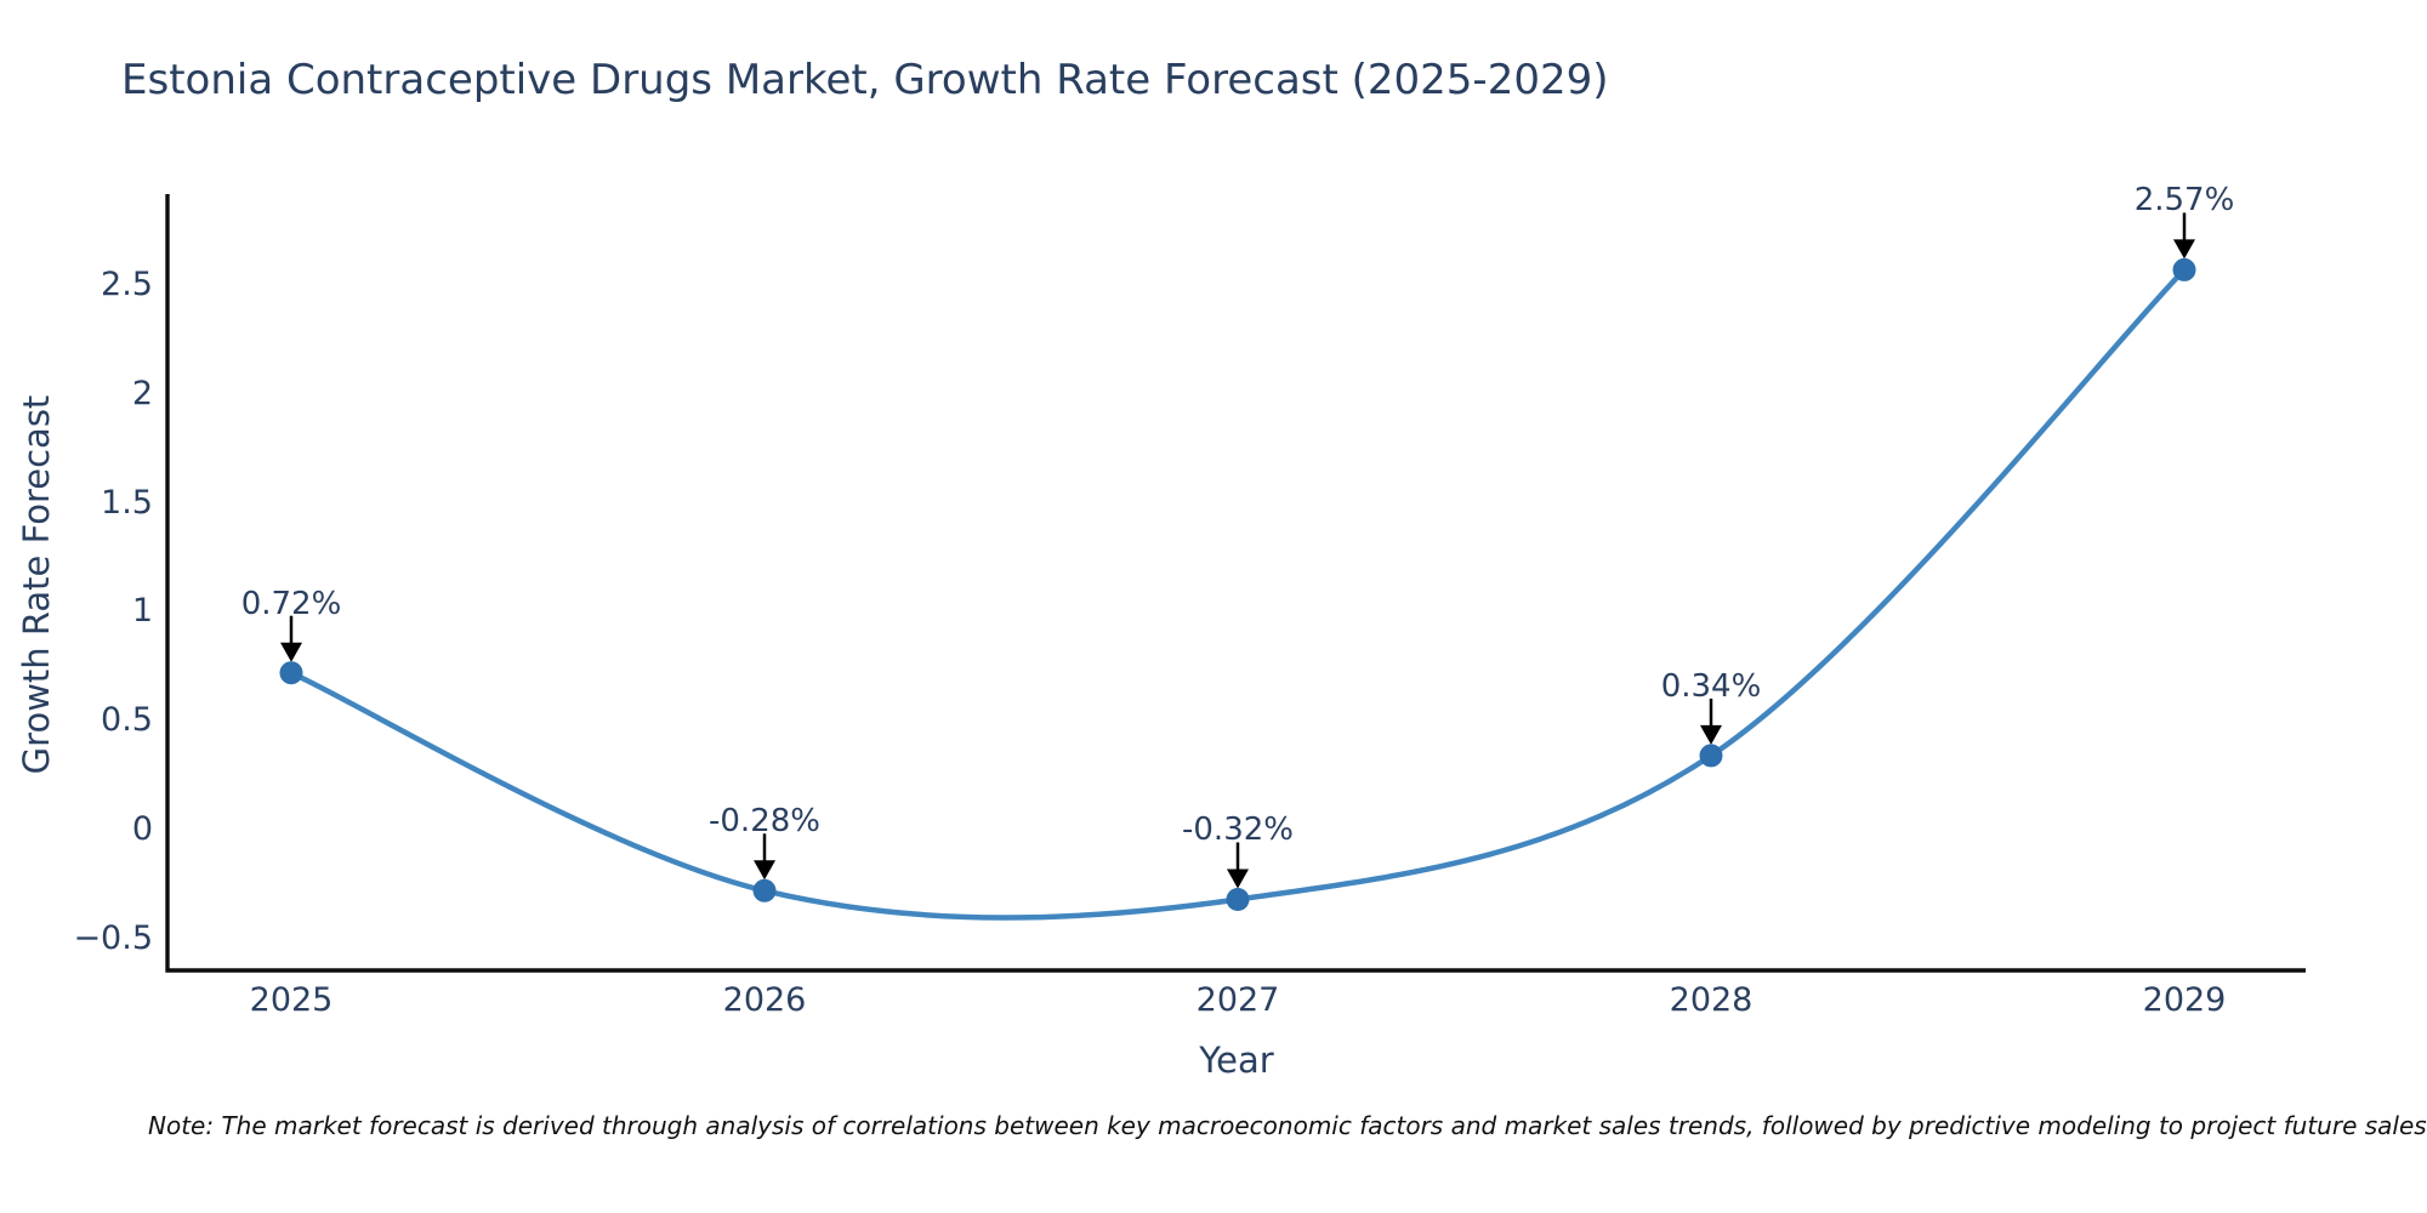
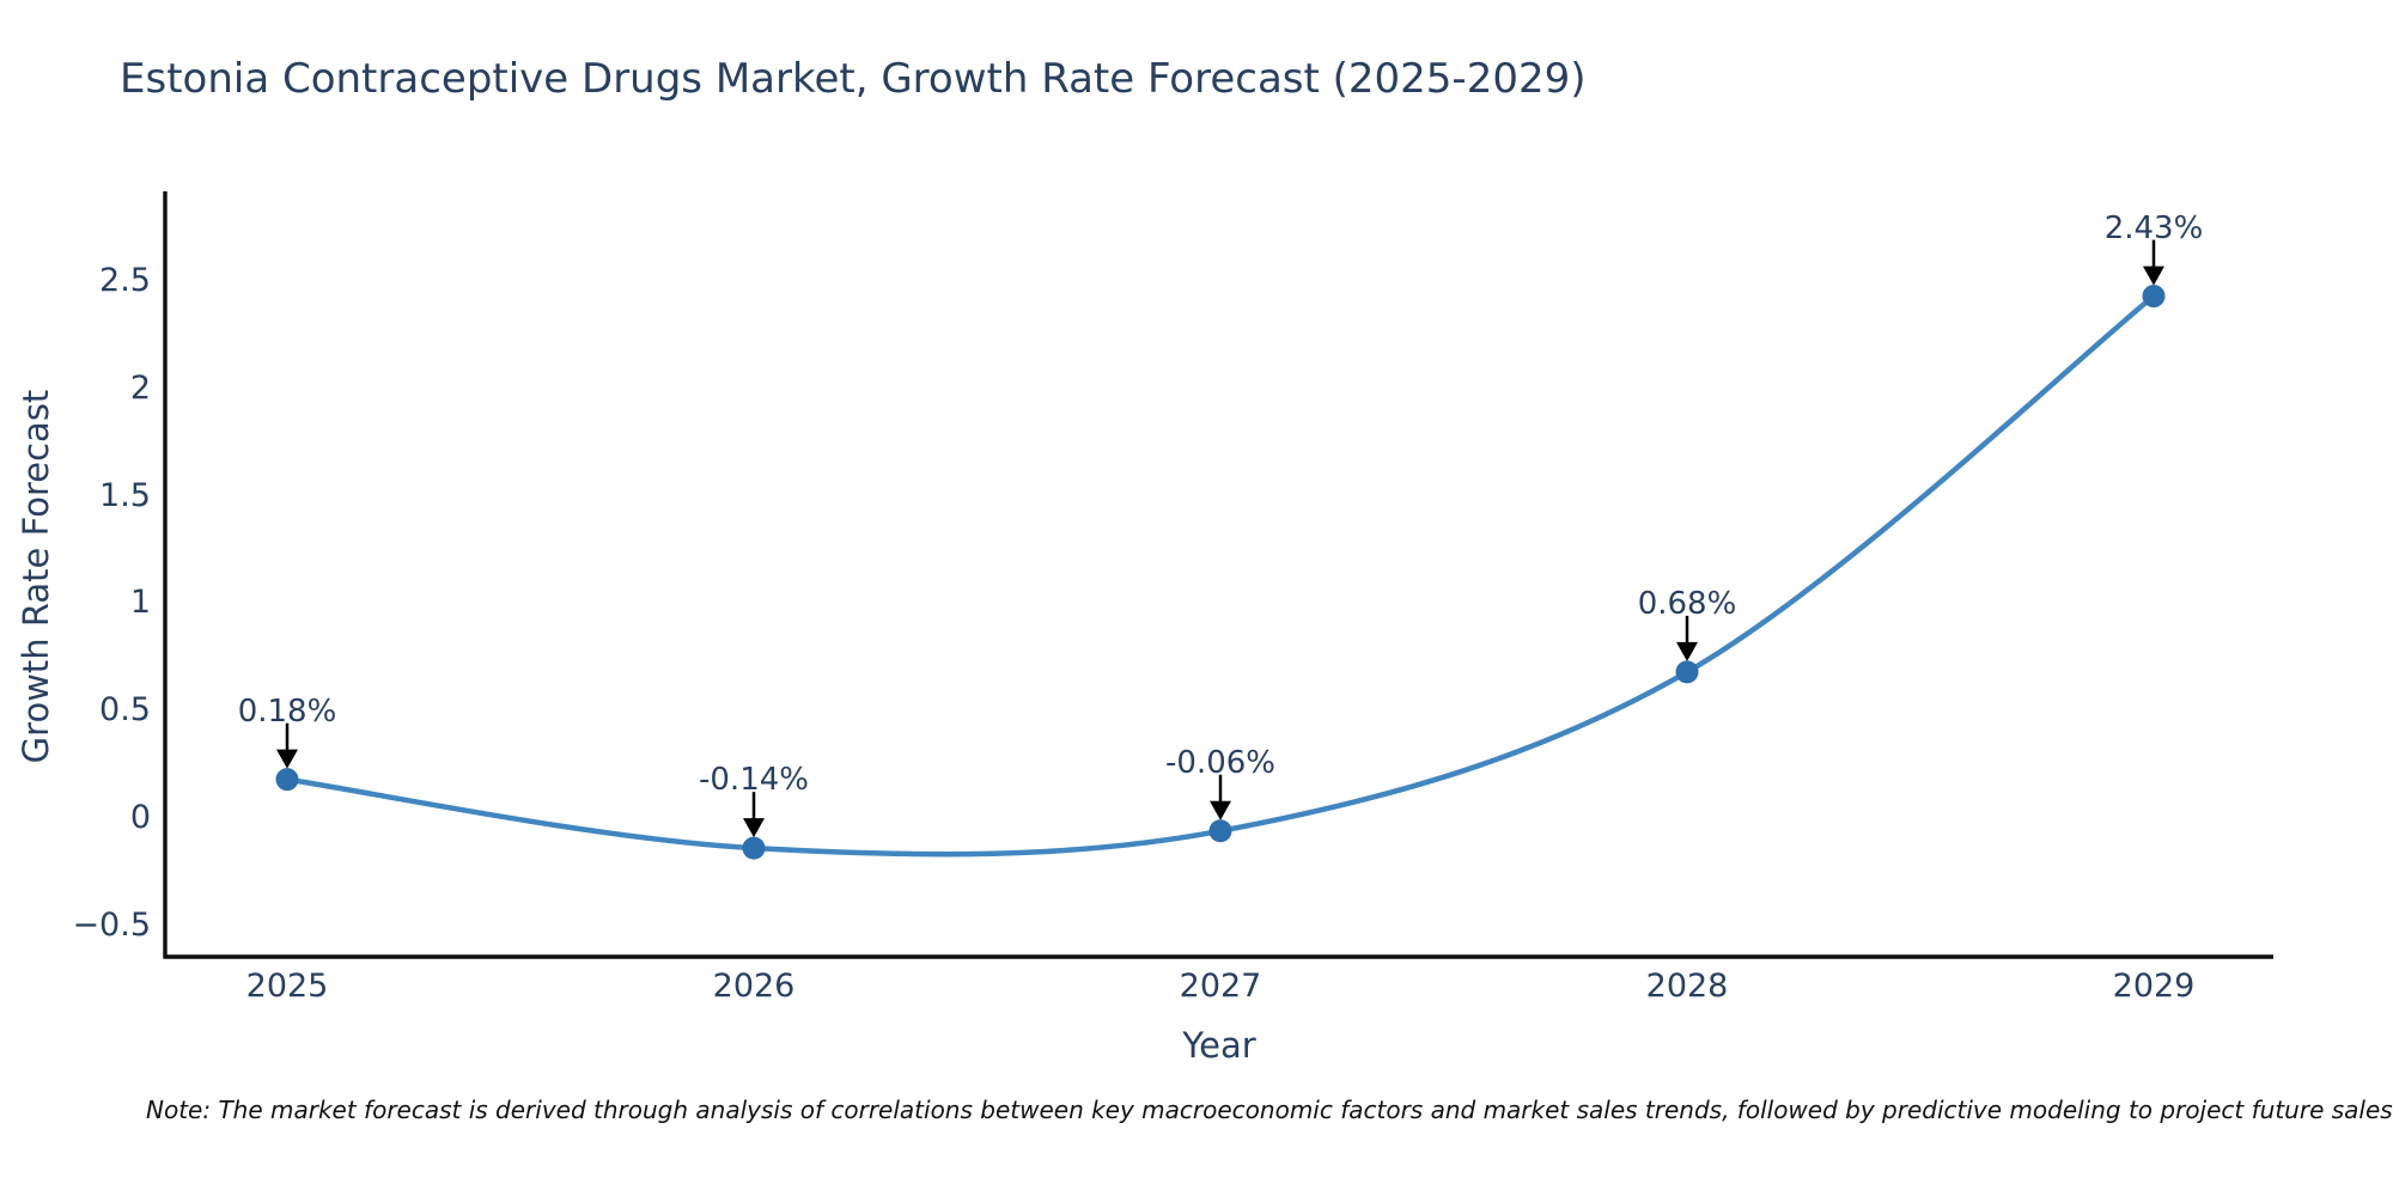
2025: 0.72% -> 0.18%
2026: -0.28% -> -0.14%
2027: -0.32% -> -0.06%
2028: 0.34% -> 0.68%
2029: 2.57% -> 2.43%
